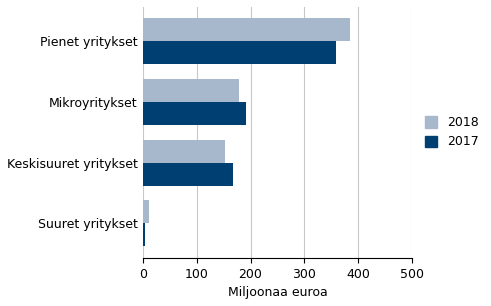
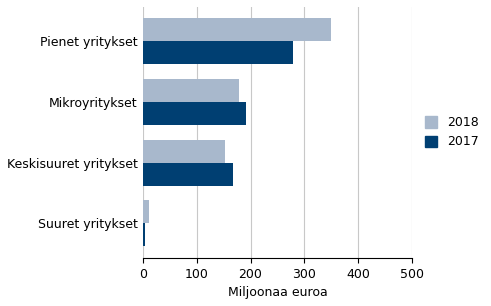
2018/Pienet yritykset: 385 -> 350
2017/Pienet yritykset: 358 -> 278
